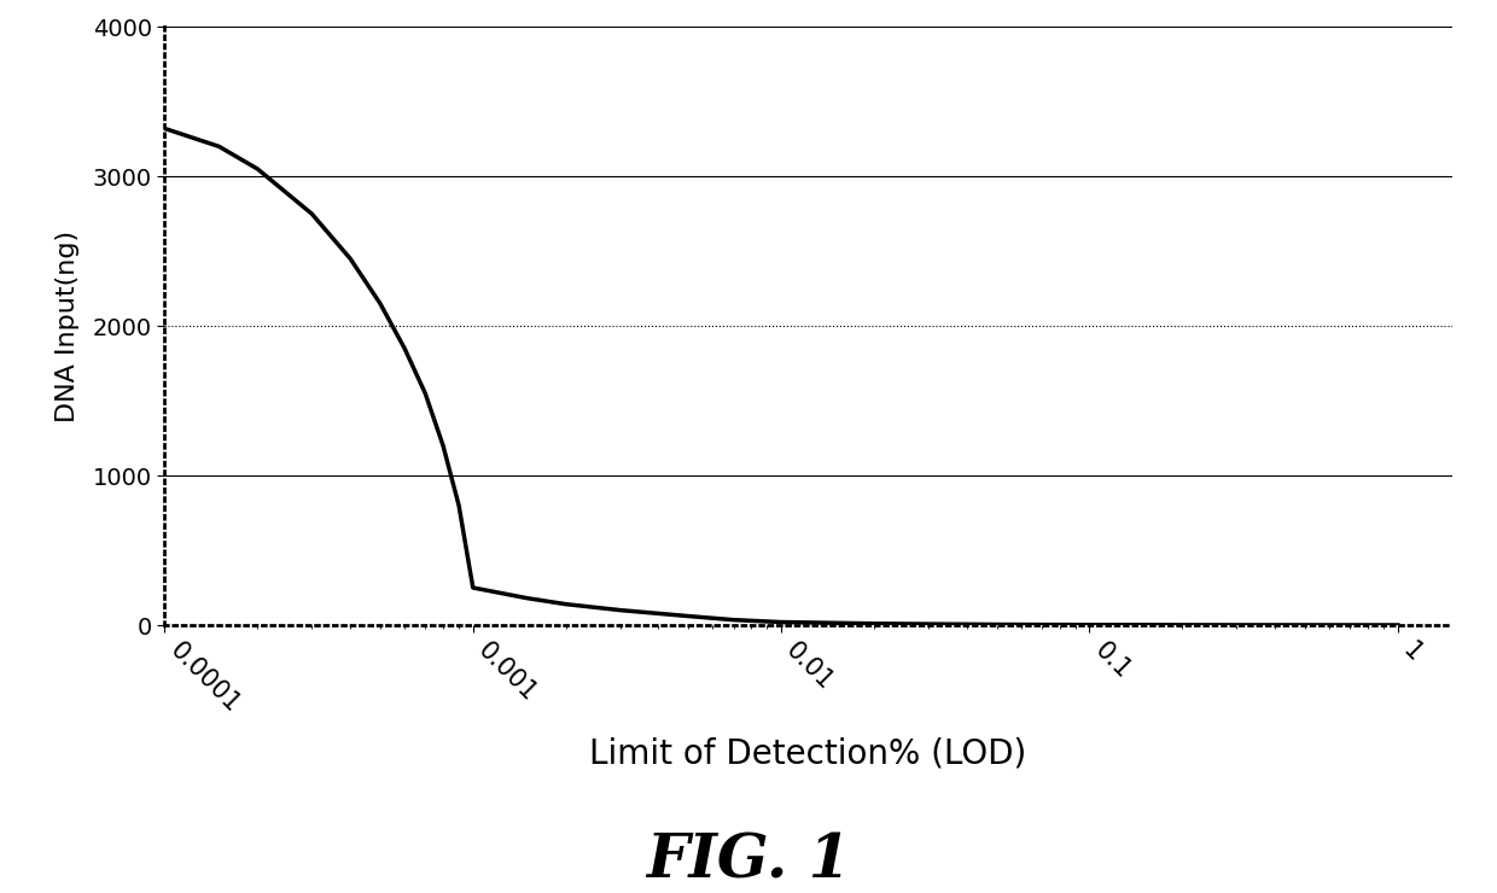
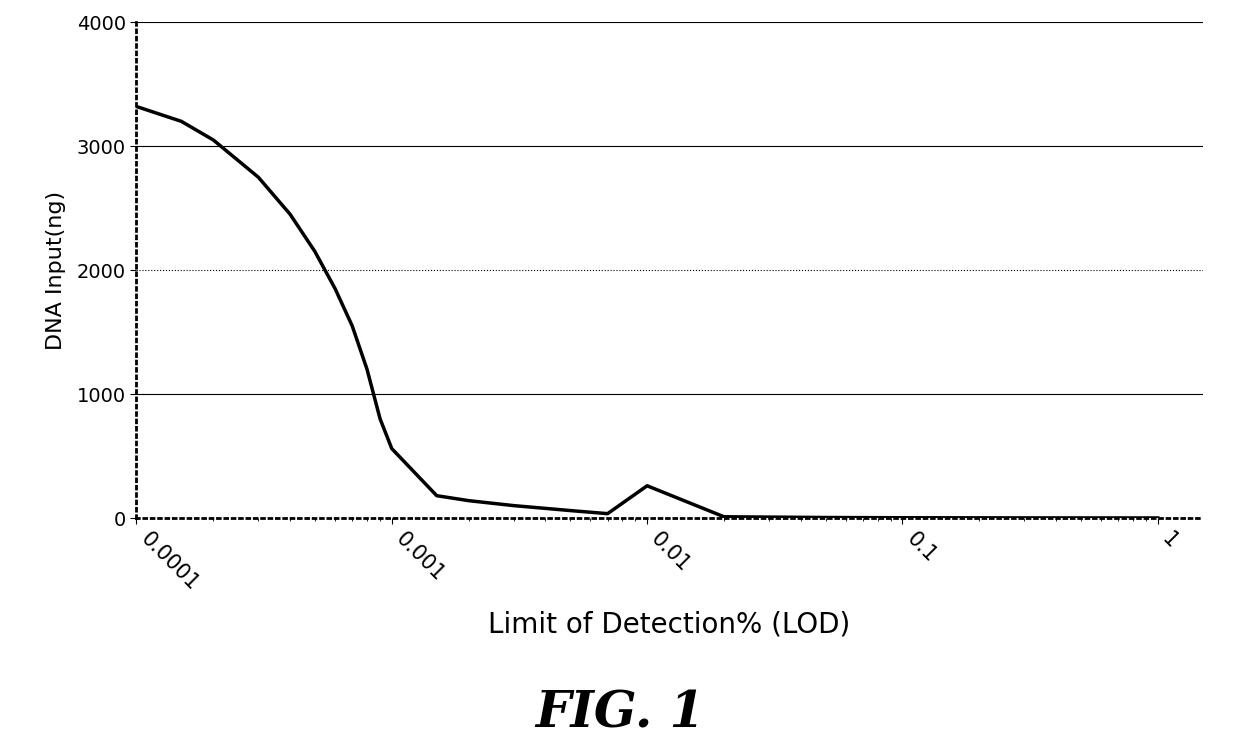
0.001: 250 -> 560
0.01: 20 -> 260
